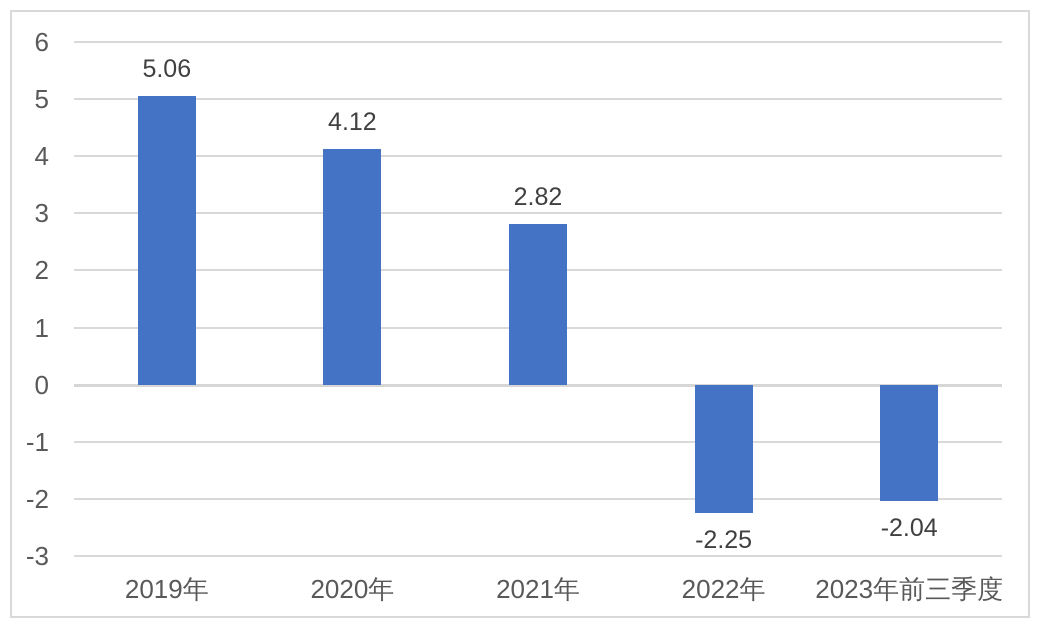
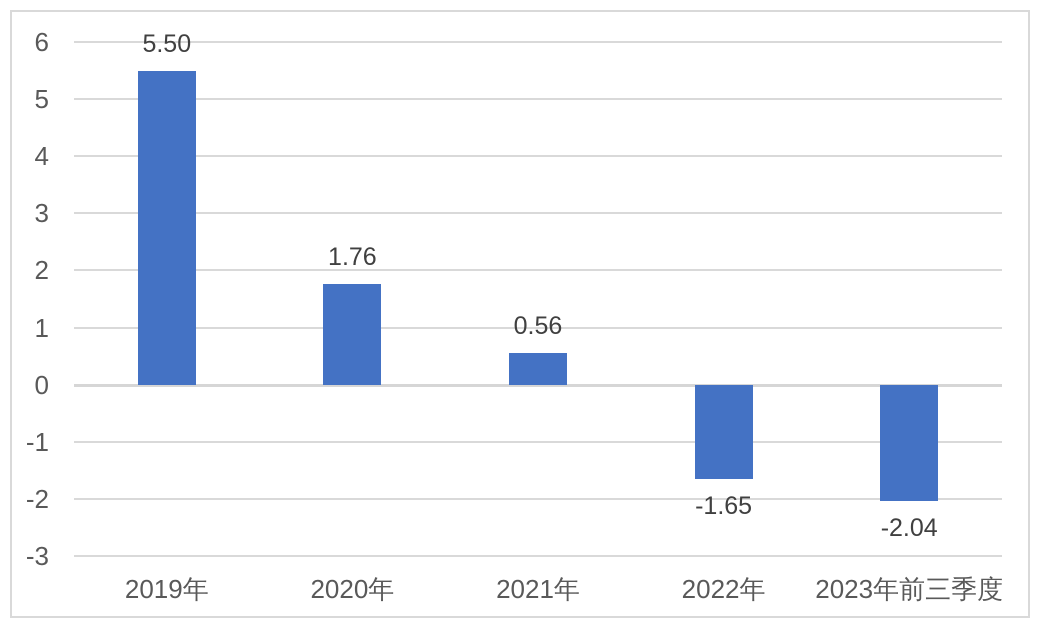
2019年: 5.06 -> 5.50
2020年: 4.12 -> 1.76
2021年: 2.82 -> 0.56
2022年: -2.25 -> -1.65
